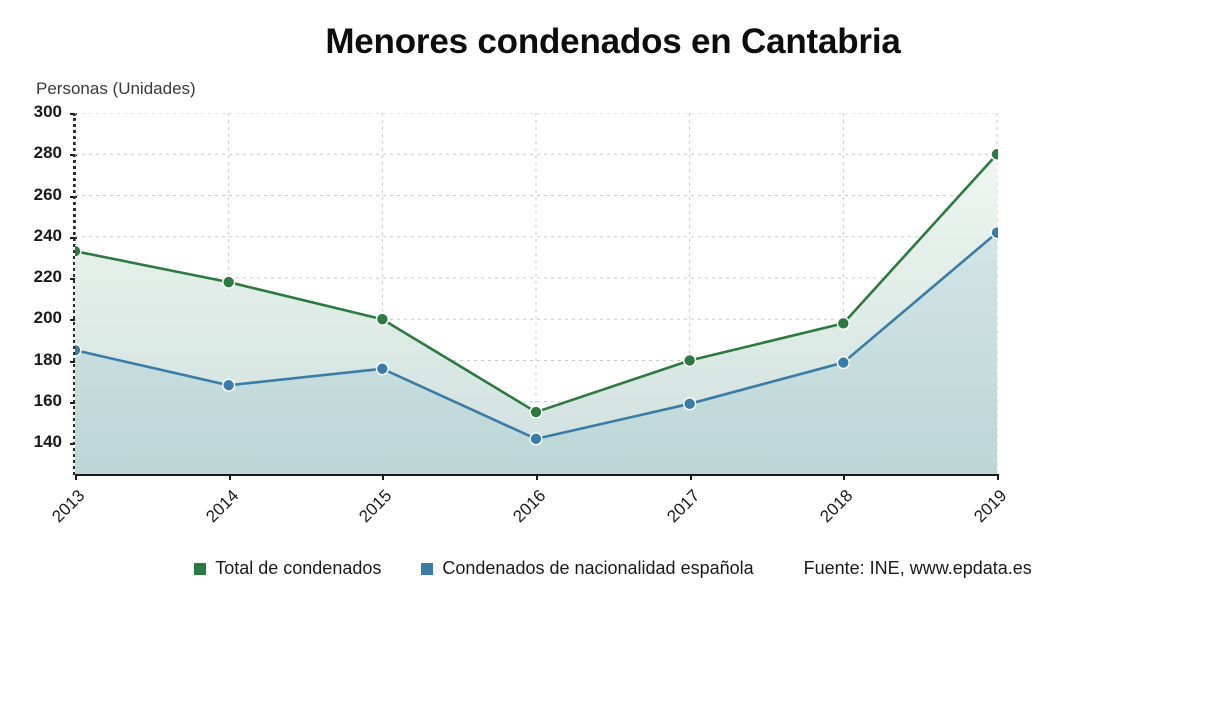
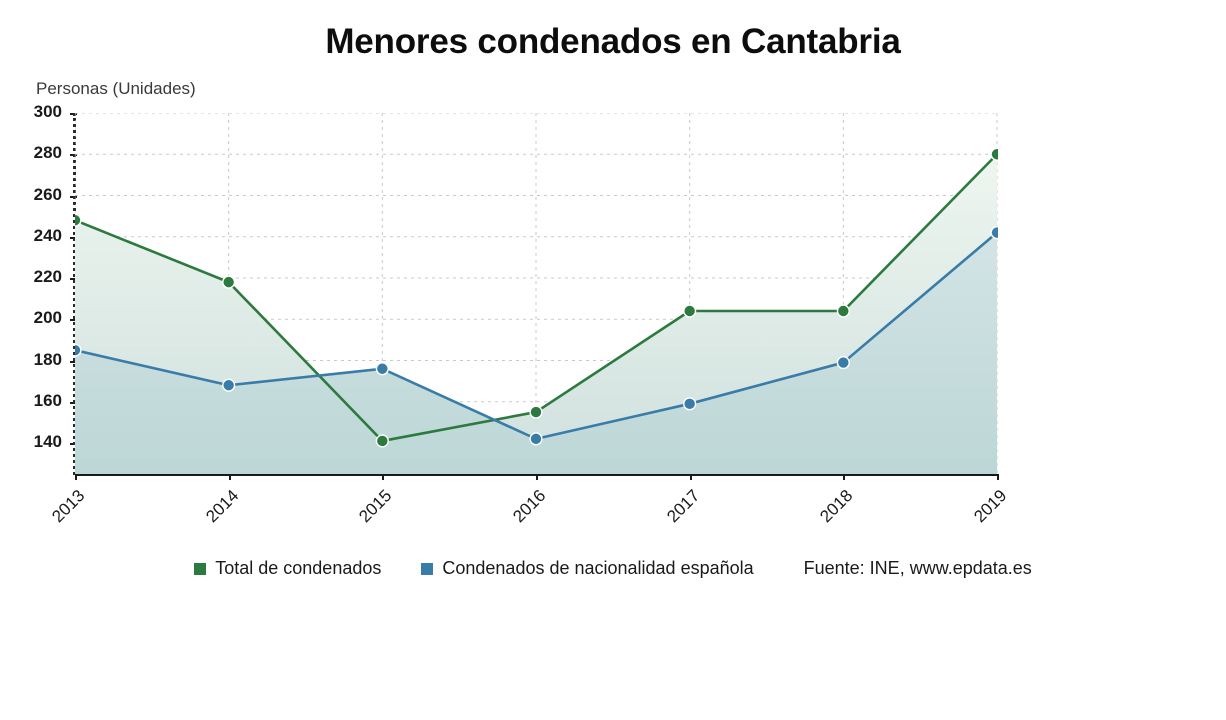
Total de condenados/2013: 233 -> 248
Total de condenados/2015: 200 -> 141
Total de condenados/2017: 180 -> 204
Total de condenados/2018: 198 -> 204
